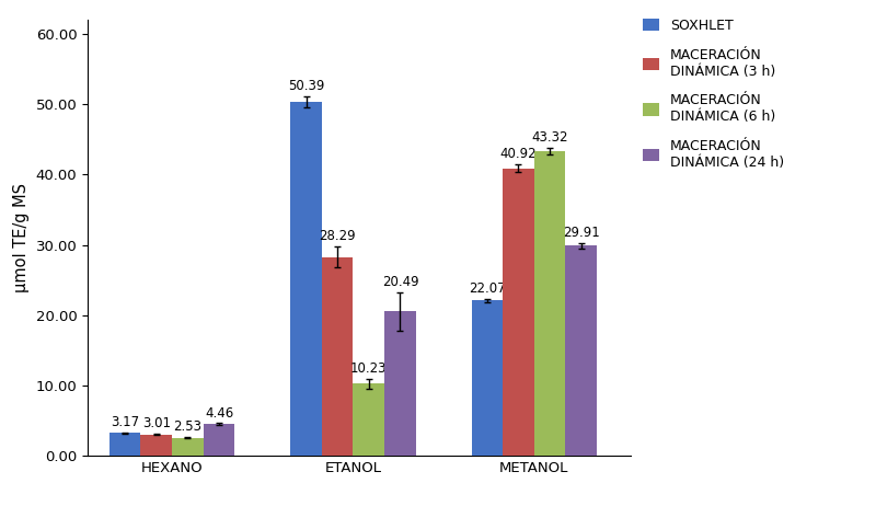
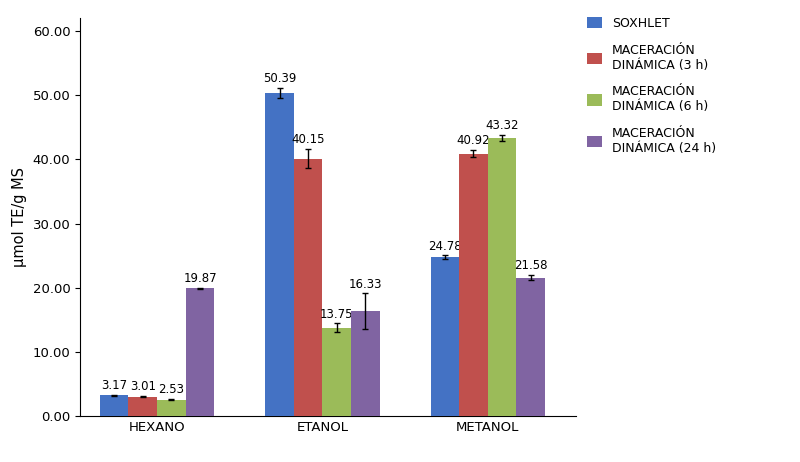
MACERACIÓN DINÁMICA (24 h)/HEXANO: 4.46 -> 19.87
MACERACIÓN DINÁMICA (3 h)/ETANOL: 28.29 -> 40.15
MACERACIÓN DINÁMICA (6 h)/ETANOL: 10.23 -> 13.75
MACERACIÓN DINÁMICA (24 h)/ETANOL: 20.49 -> 16.33
SOXHLET/METANOL: 22.07 -> 24.78
MACERACIÓN DINÁMICA (24 h)/METANOL: 29.91 -> 21.58
